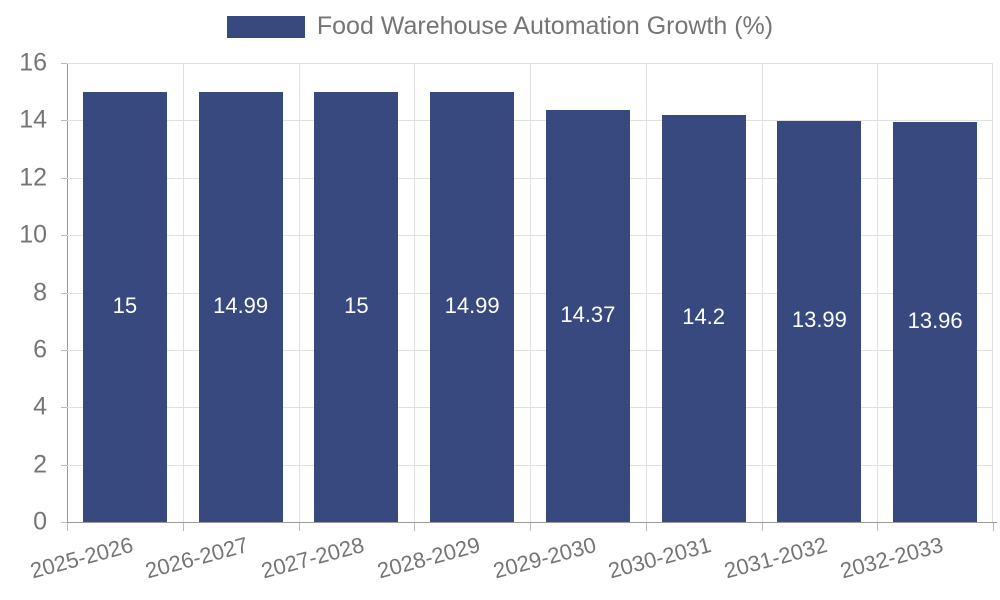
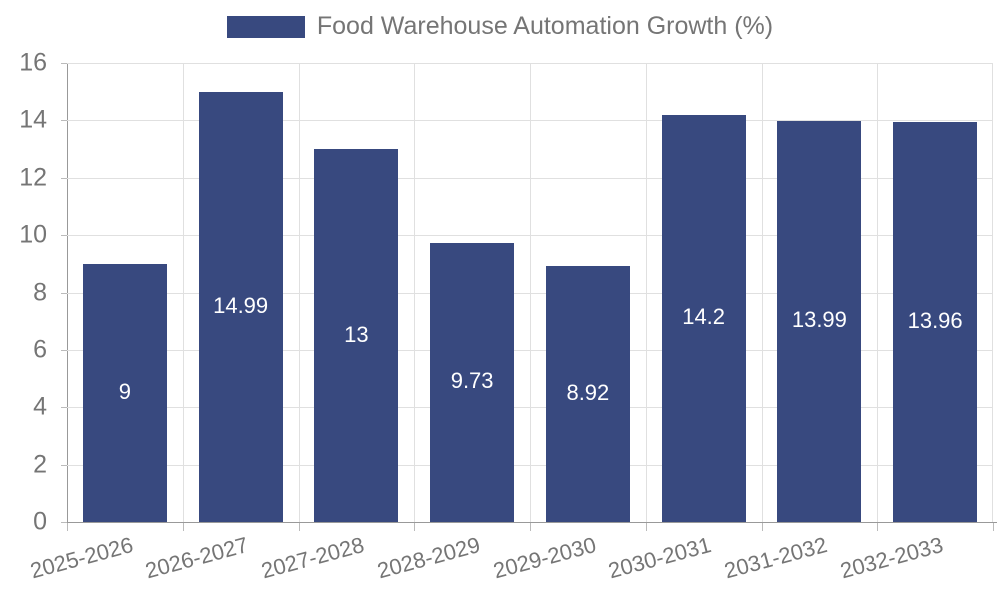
2025-2026: 15 -> 9
2027-2028: 15 -> 13
2028-2029: 14.99 -> 9.73
2029-2030: 14.37 -> 8.92
